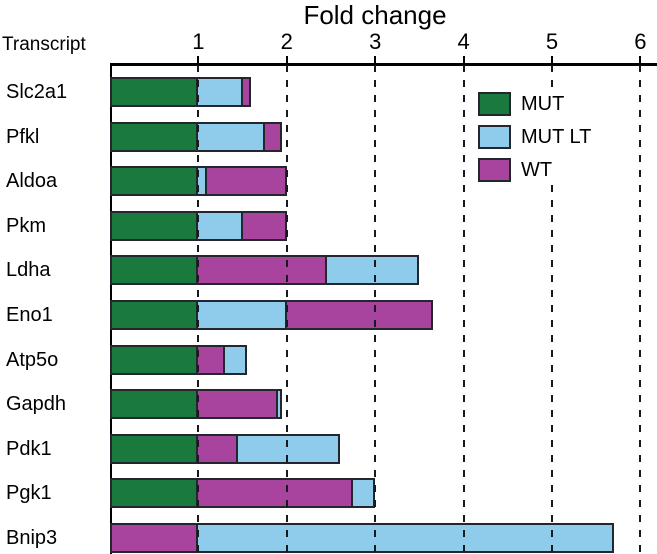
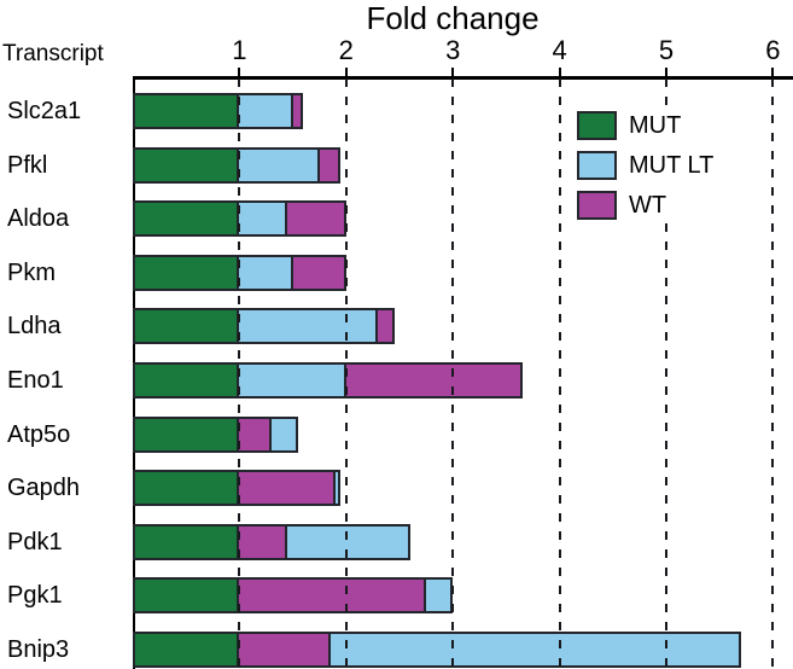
MUT LT/Aldoa: 1.1 -> 1.4
MUT LT/Ldha: 3.5 -> 2.3
WT/Bnip3: 1.0 -> 1.9
